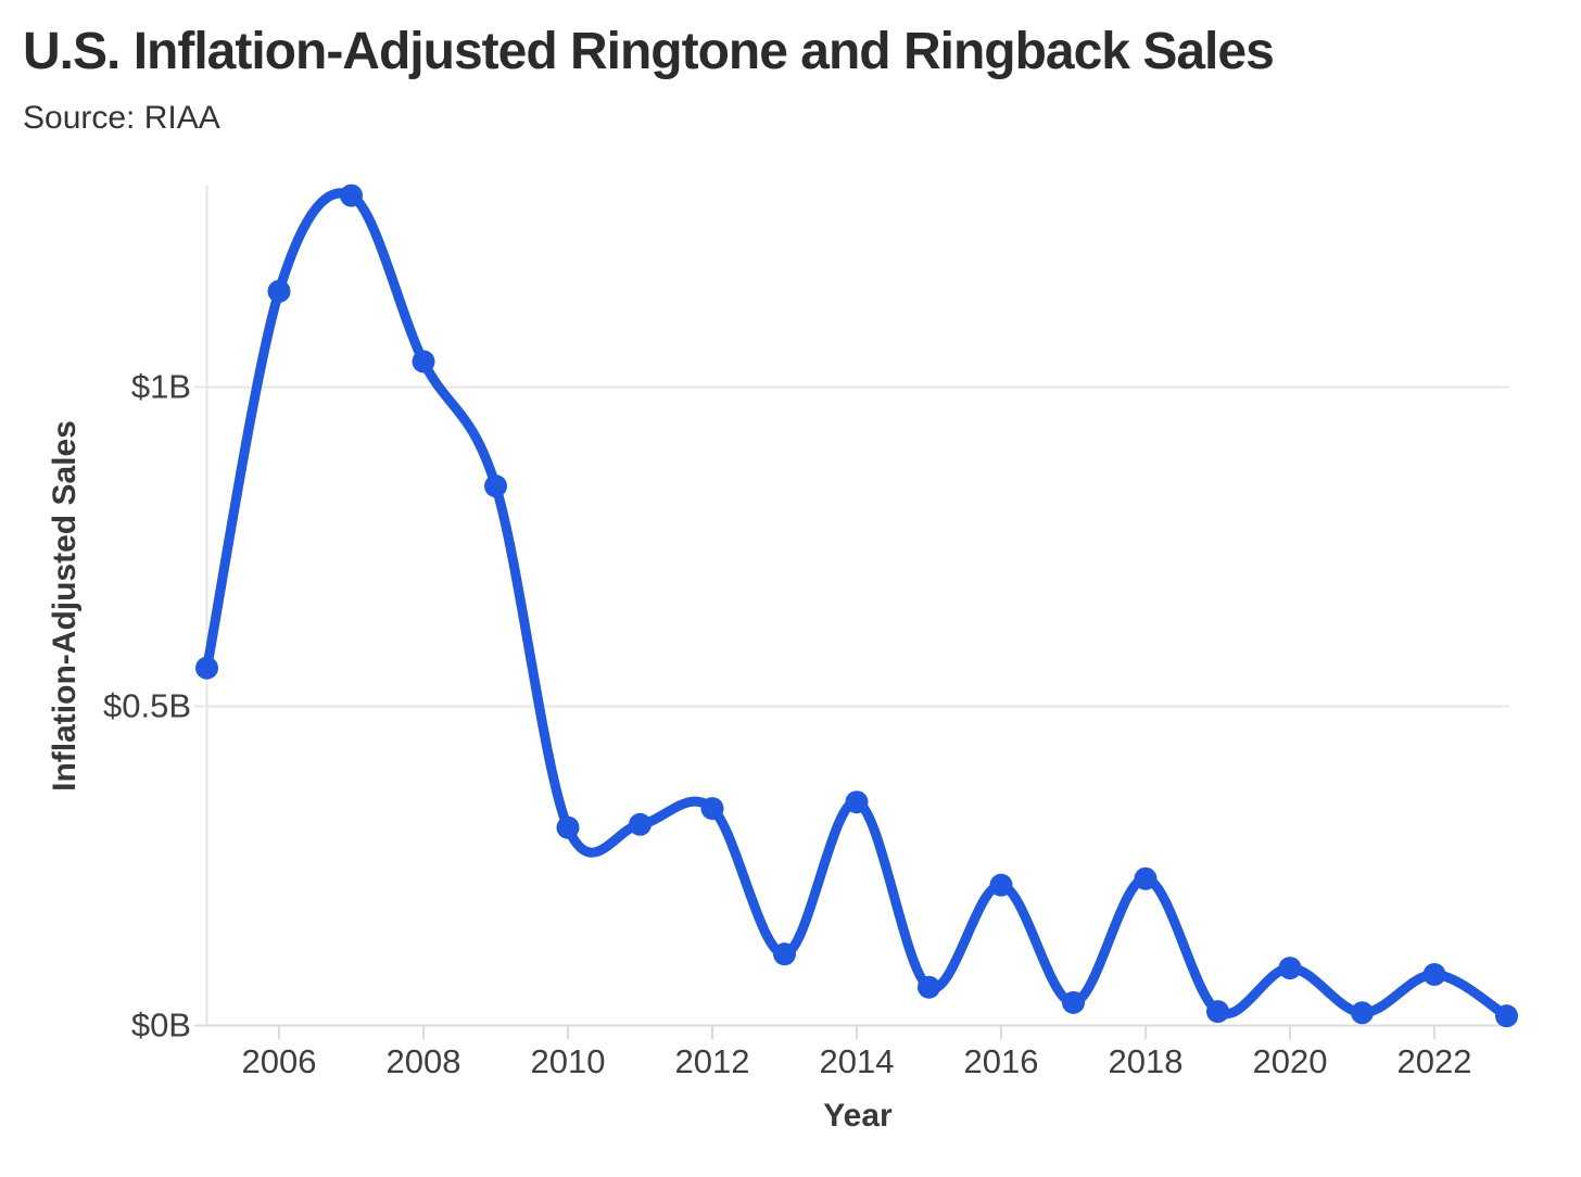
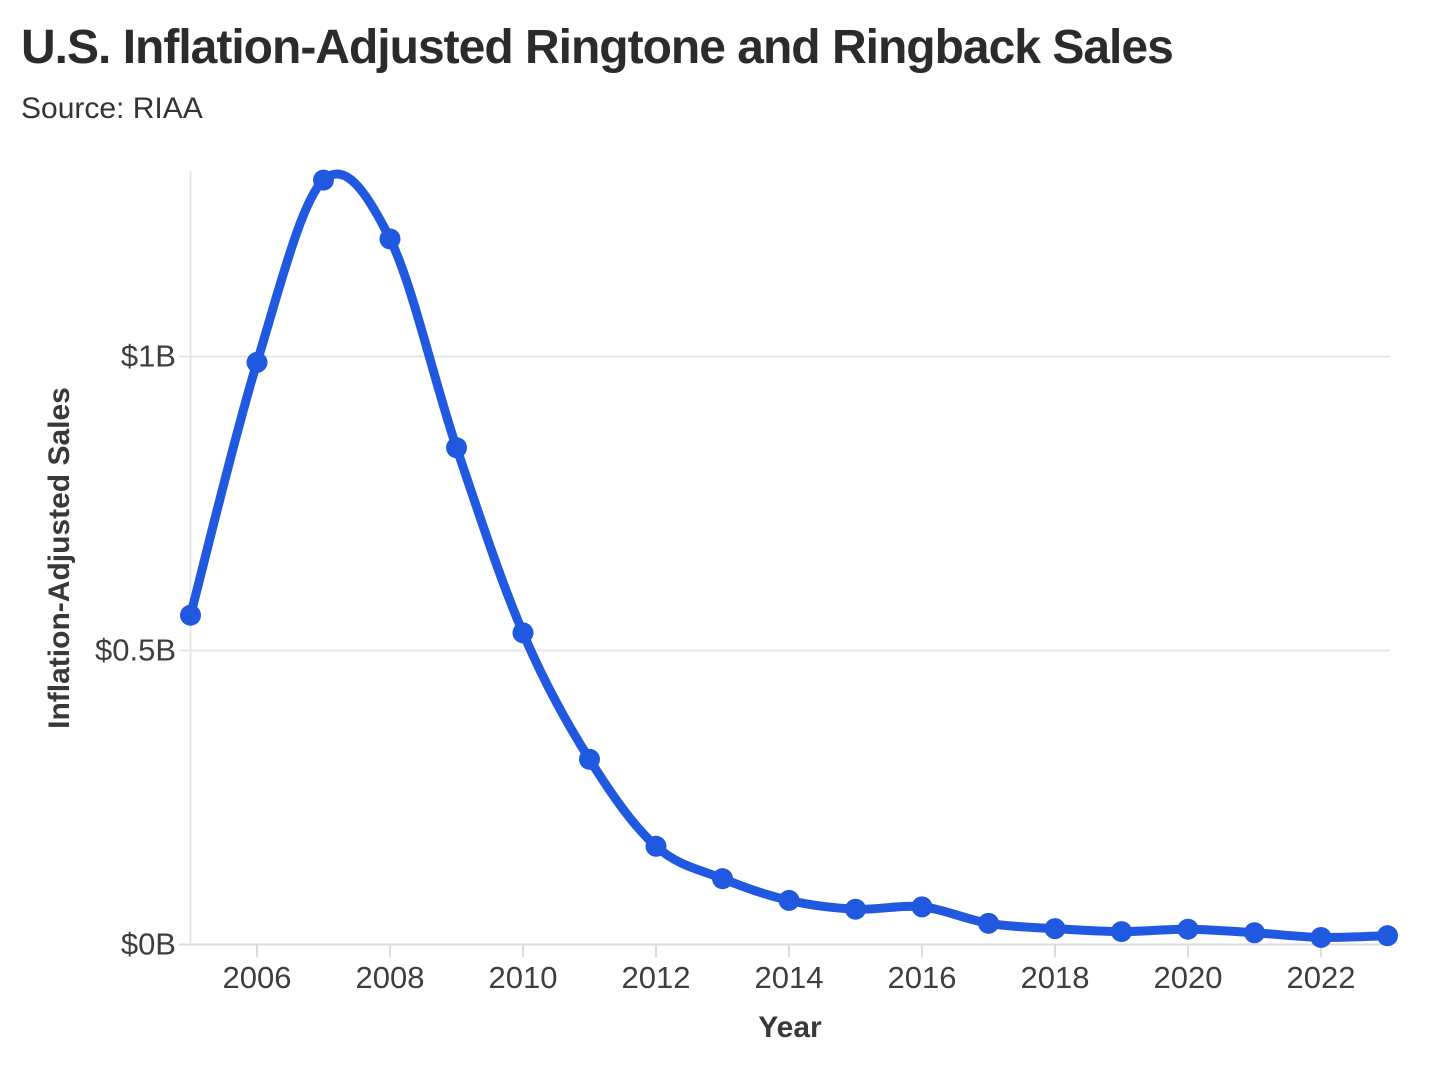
2006: $1.15B -> $0.99B
2008: $1.04B -> $1.20B
2010: $0.31B -> $0.53B
2012: $0.34B -> $0.17B
2014: $0.35B -> $0.07B
2016: $0.22B -> $0.06B
2018: $0.23B -> $0.03B
2020: $0.09B -> $0.03B
2022: $0.08B -> $0.01B
